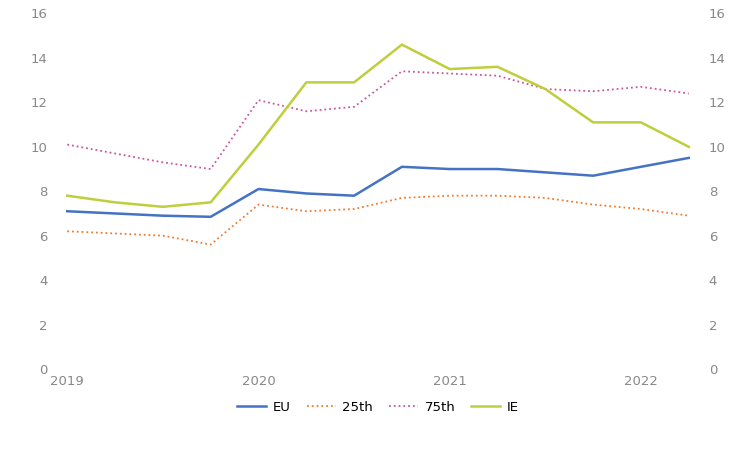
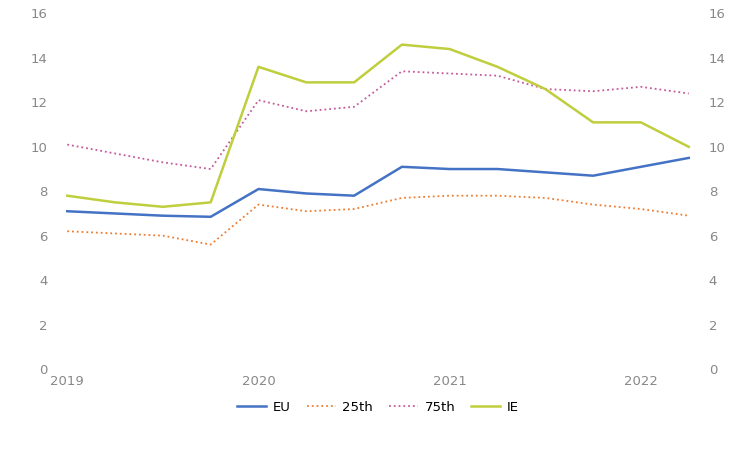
IE/2020: 10.1 -> 13.6
IE/2021: 13.5 -> 14.4
